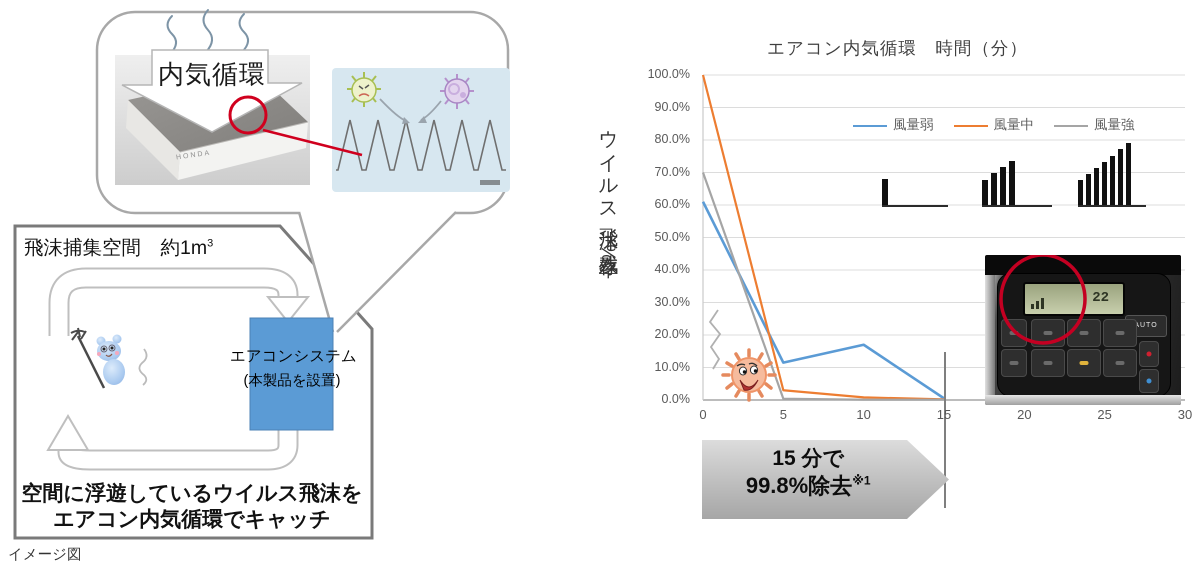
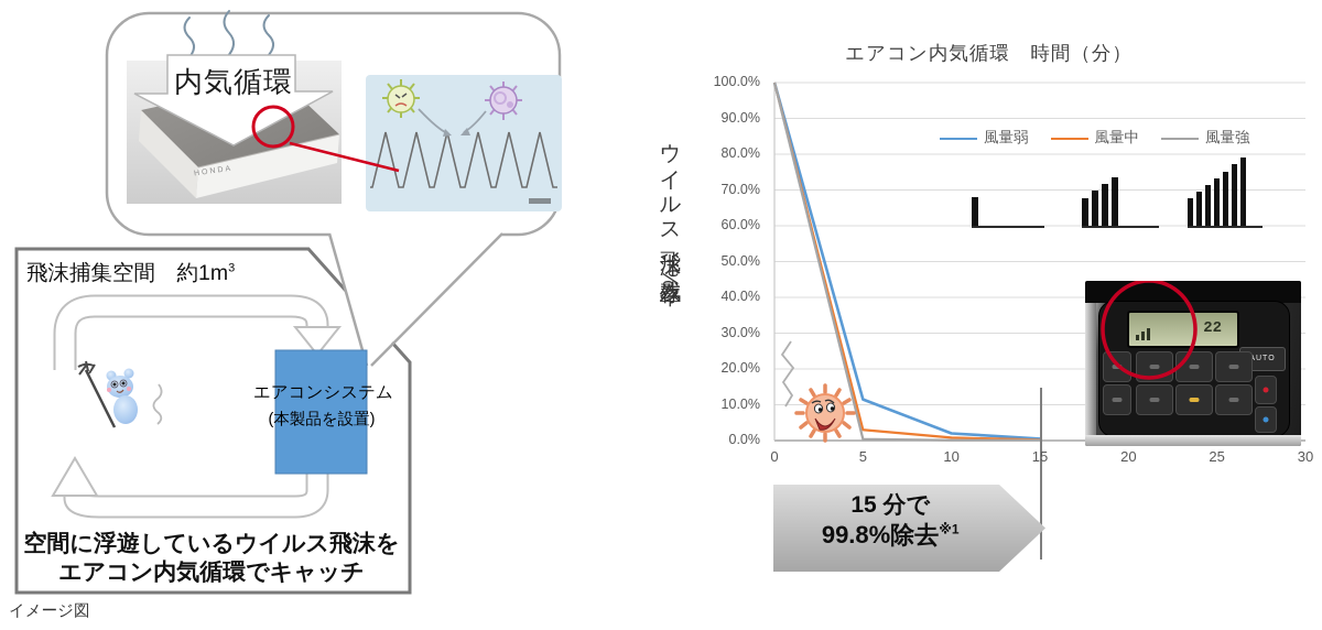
風量弱/0: 61% -> 100%
風量強/0: 70% -> 100%
風量弱/10: 17% -> 2%
